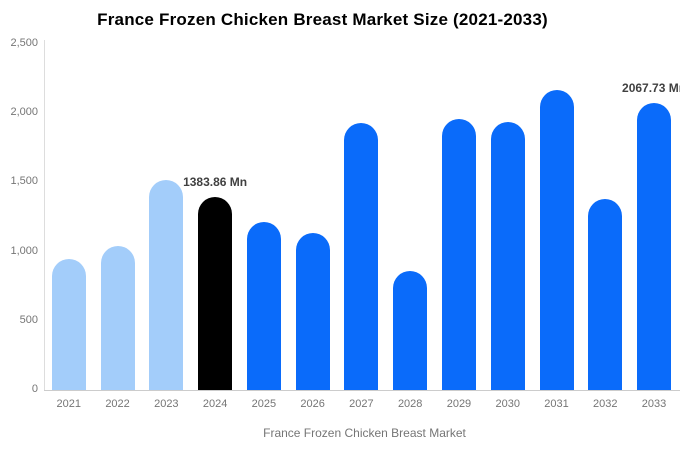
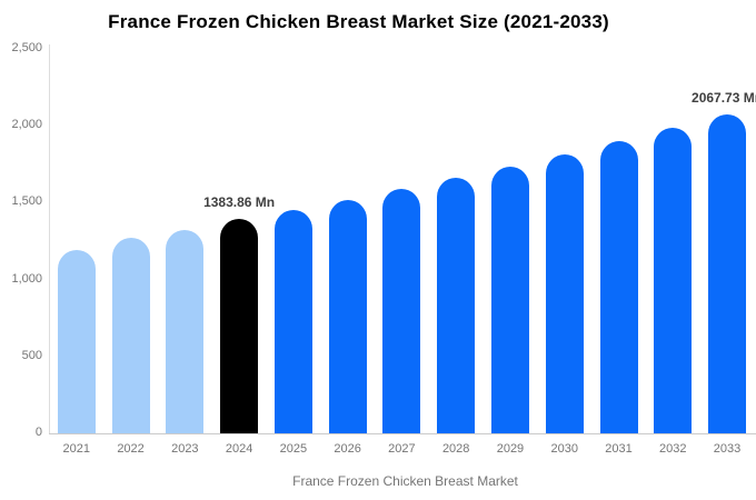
2021: 940 -> 1180
2022: 1030 -> 1260
2023: 1510 -> 1320
2025: 1210 -> 1450
2026: 1130 -> 1510
2027: 1920 -> 1580
2028: 850 -> 1650
2029: 1950 -> 1730
2030: 1930 -> 1810
2031: 2160 -> 1890
2032: 1370 -> 1980
